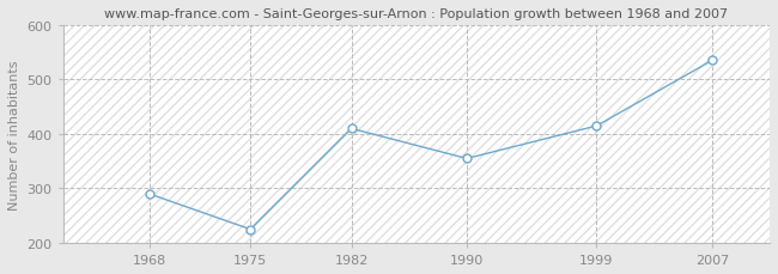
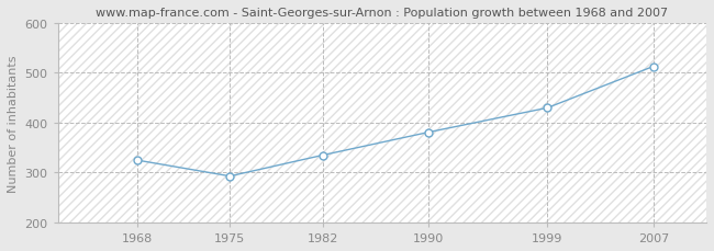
1968: 290 -> 325
1975: 225 -> 293
1982: 410 -> 335
1990: 355 -> 381
1999: 415 -> 430
2007: 535 -> 513
